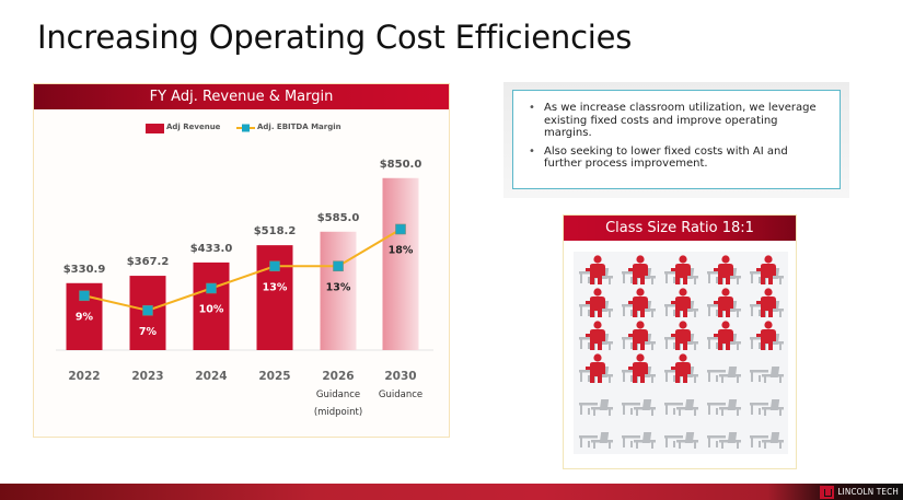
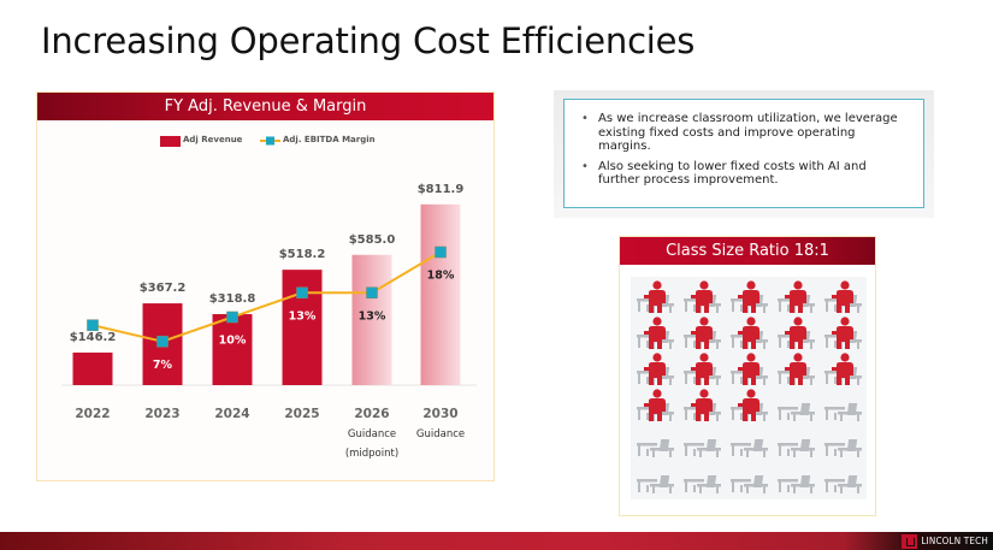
Adj Revenue/2022: $330.9 -> $146.2
Adj Revenue/2024: $433.0 -> $318.8
Adj Revenue/2030: $850.0 -> $811.9
